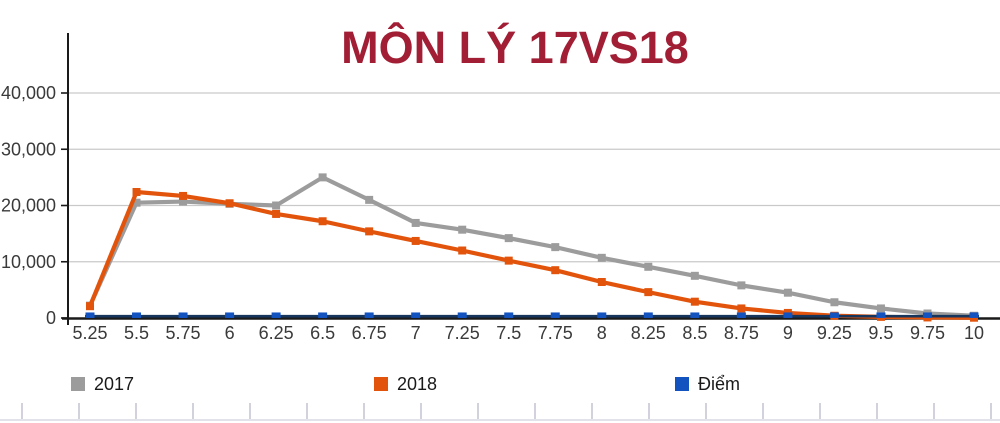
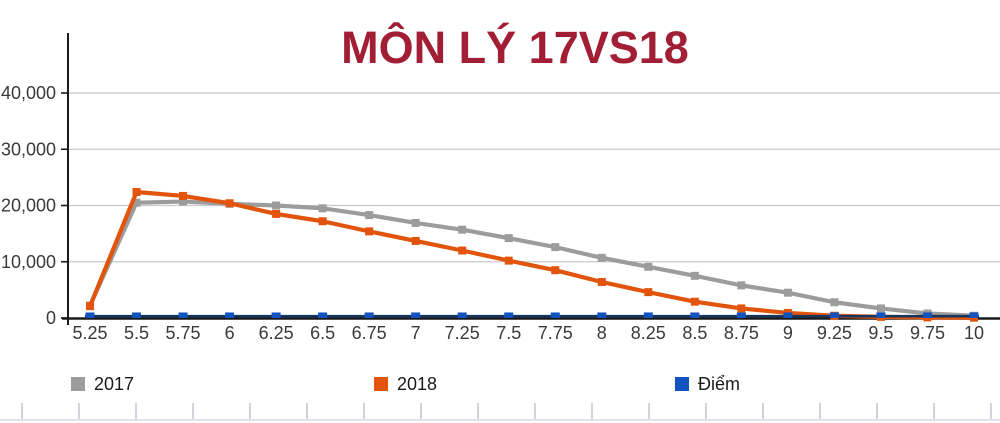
2017/6.5: 25000 -> 20000
2017/6.75: 21000 -> 18000
